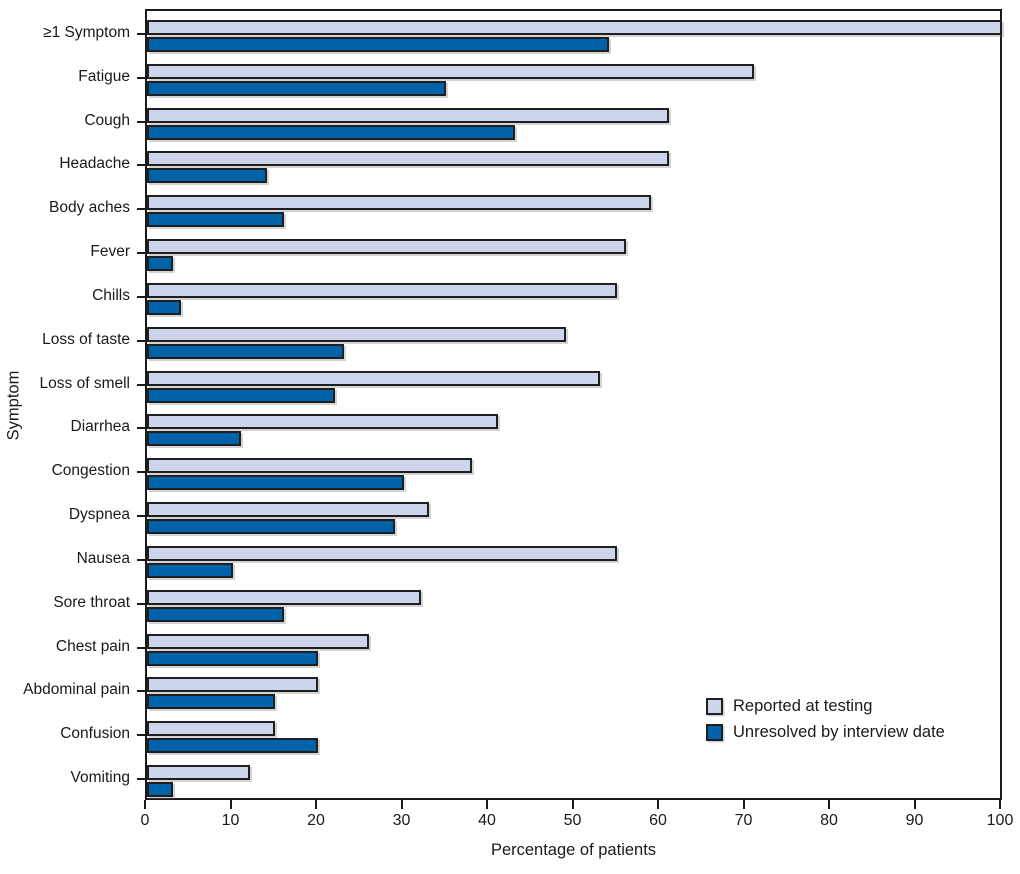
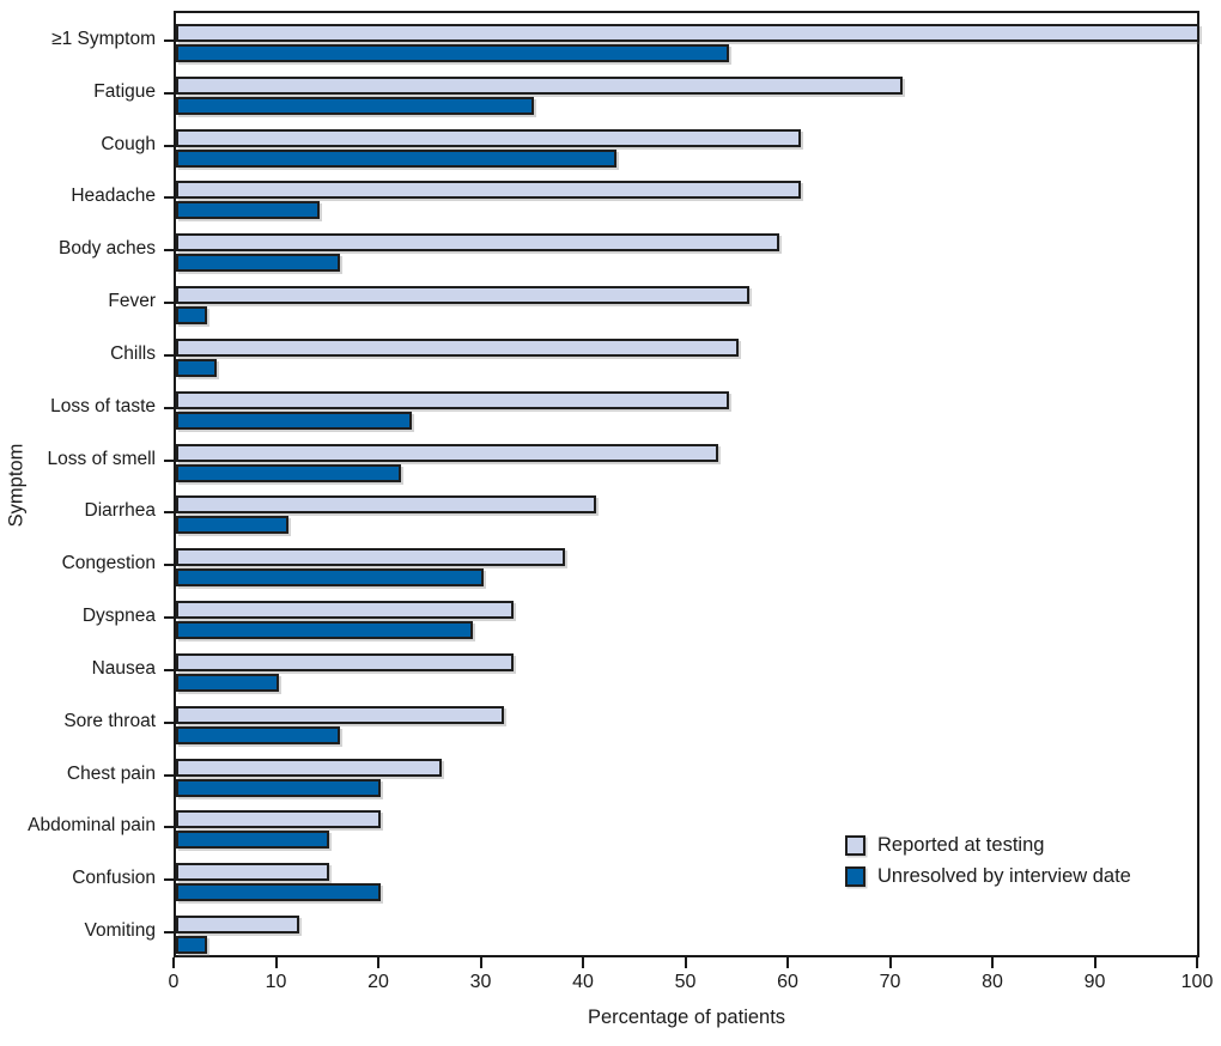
Reported at testing/Loss of taste: 49 -> 54
Reported at testing/Nausea: 55 -> 33
